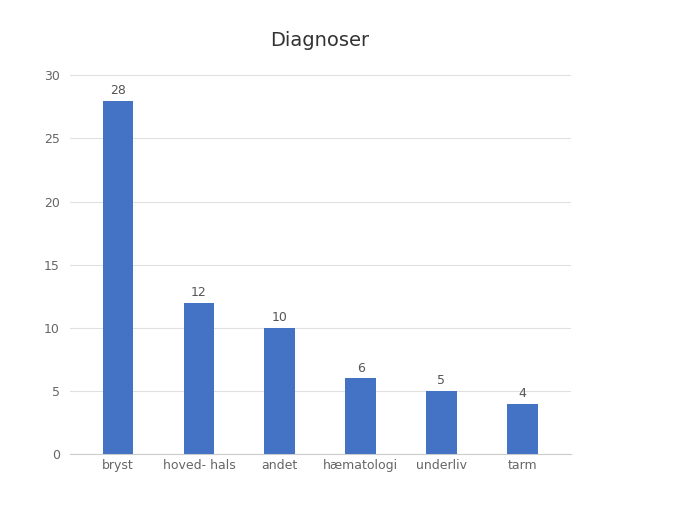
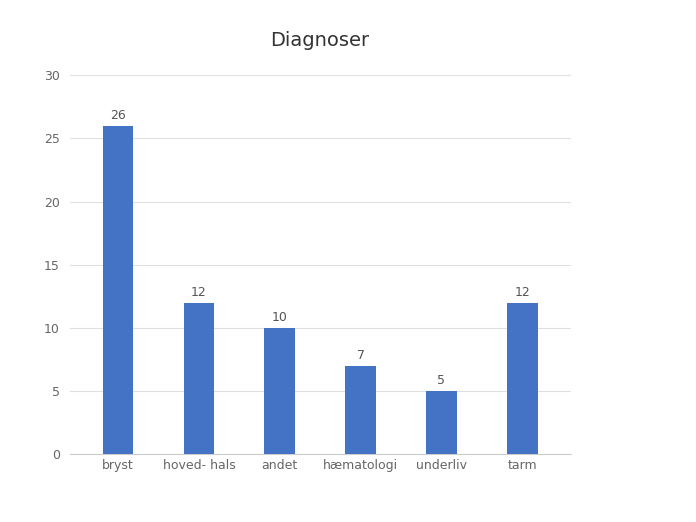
bryst: 28 -> 26
hæmatologi: 6 -> 7
tarm: 4 -> 12
